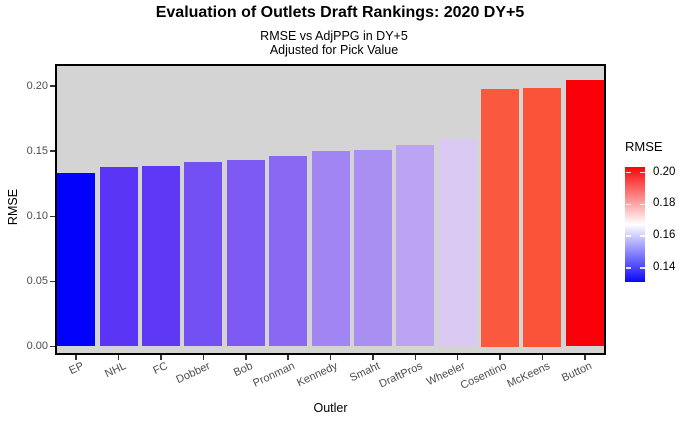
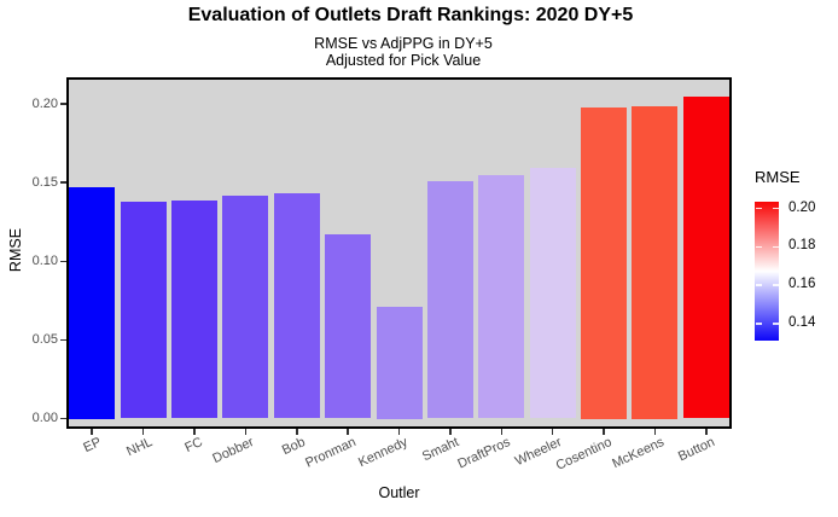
EP: 0.134 -> 0.147
Pronman: 0.146 -> 0.117
Kennedy: 0.150 -> 0.071
